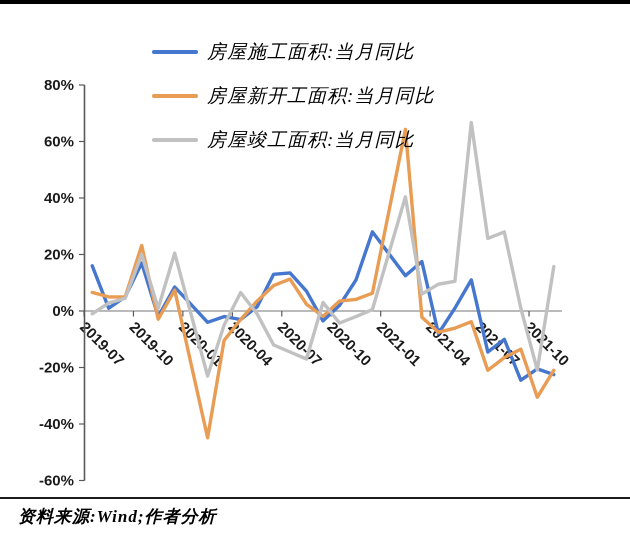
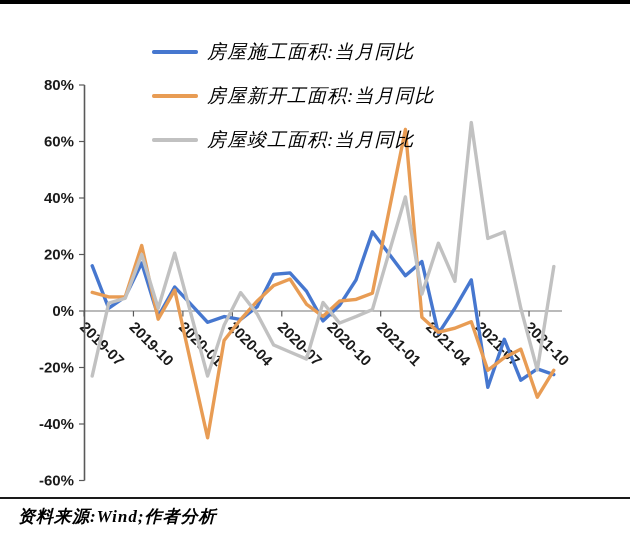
房屋竣工面积:当月同比/2019-07: -1% -> -23%
房屋竣工面积:当月同比/2021-04: 10% -> 24%
房屋施工面积:当月同比/2021-07: -14% -> -27%
